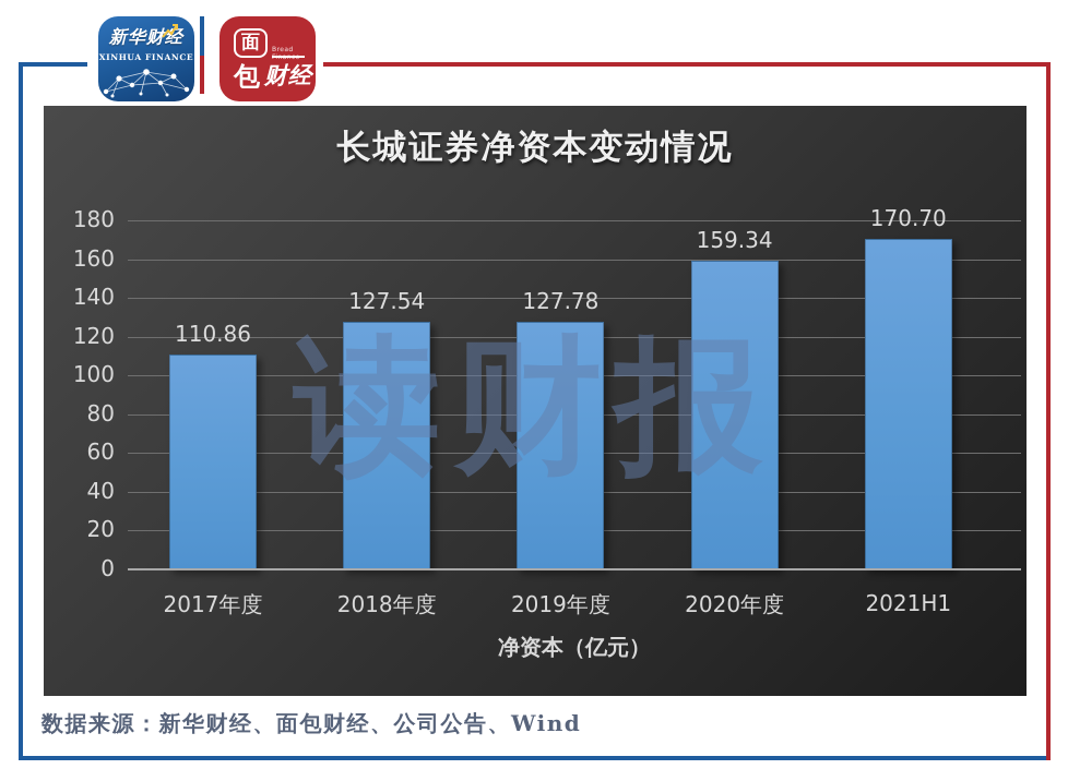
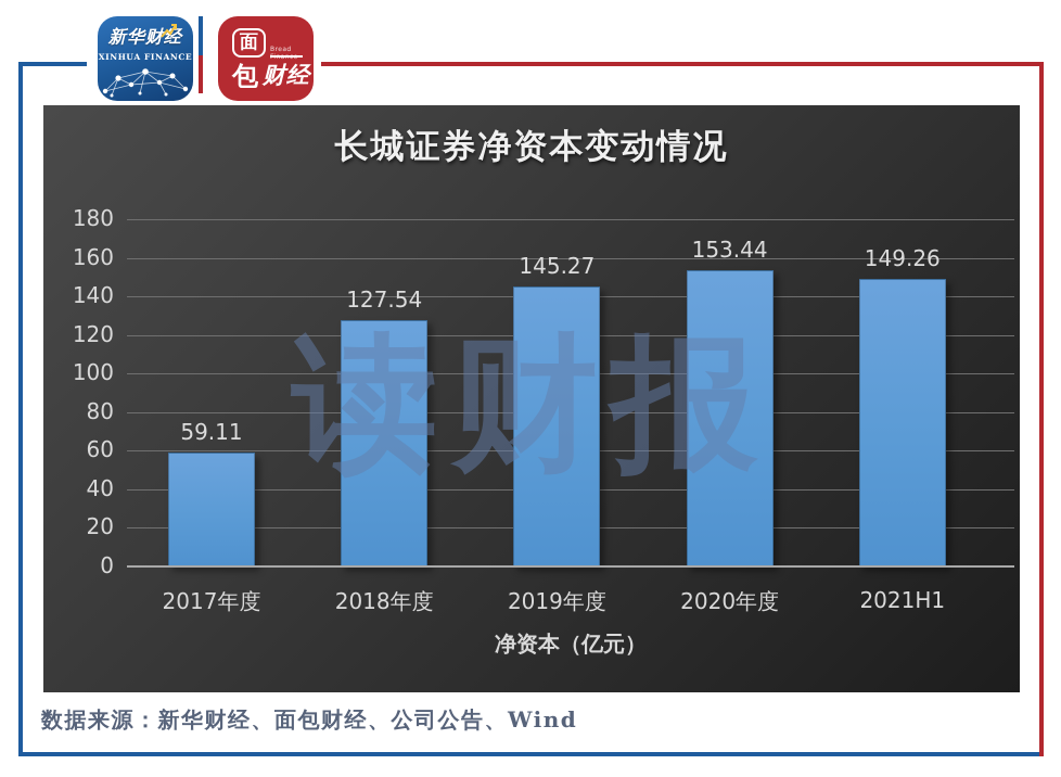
2017年度: 110.86 -> 59.11
2019年度: 127.78 -> 145.27
2020年度: 159.34 -> 153.44
2021H1: 170.70 -> 149.26
